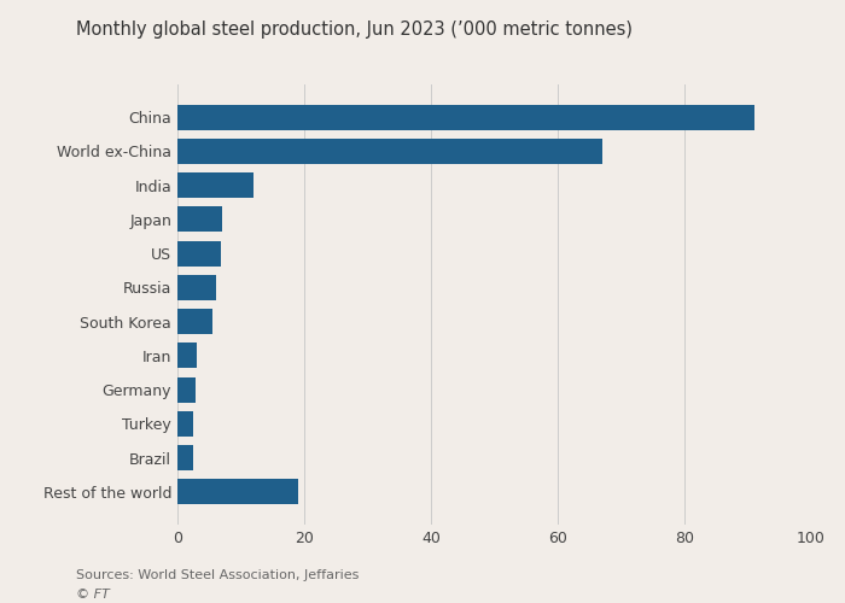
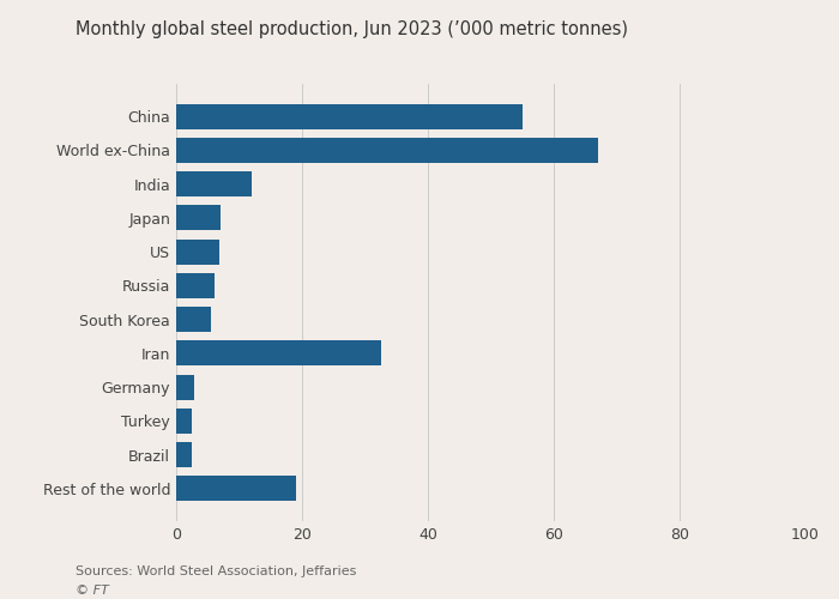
China: 91.0 -> 55.0
Iran: 3.0 -> 32.6
